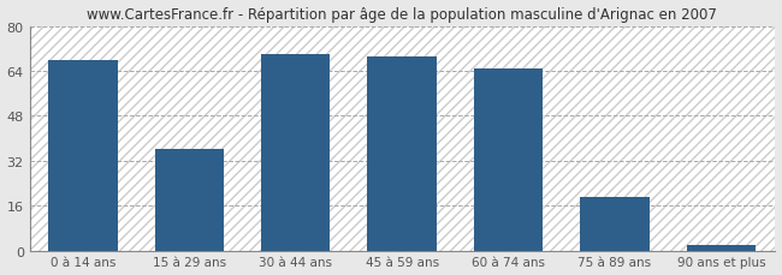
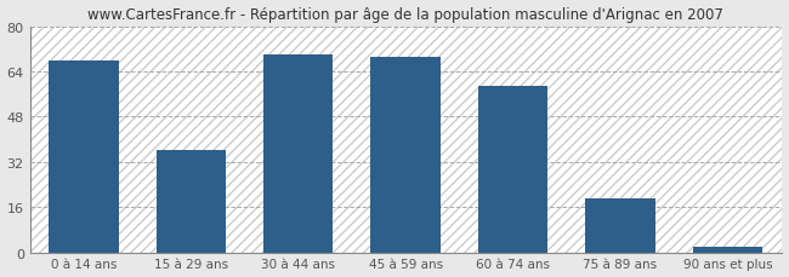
60 à 74 ans: 65 -> 59
